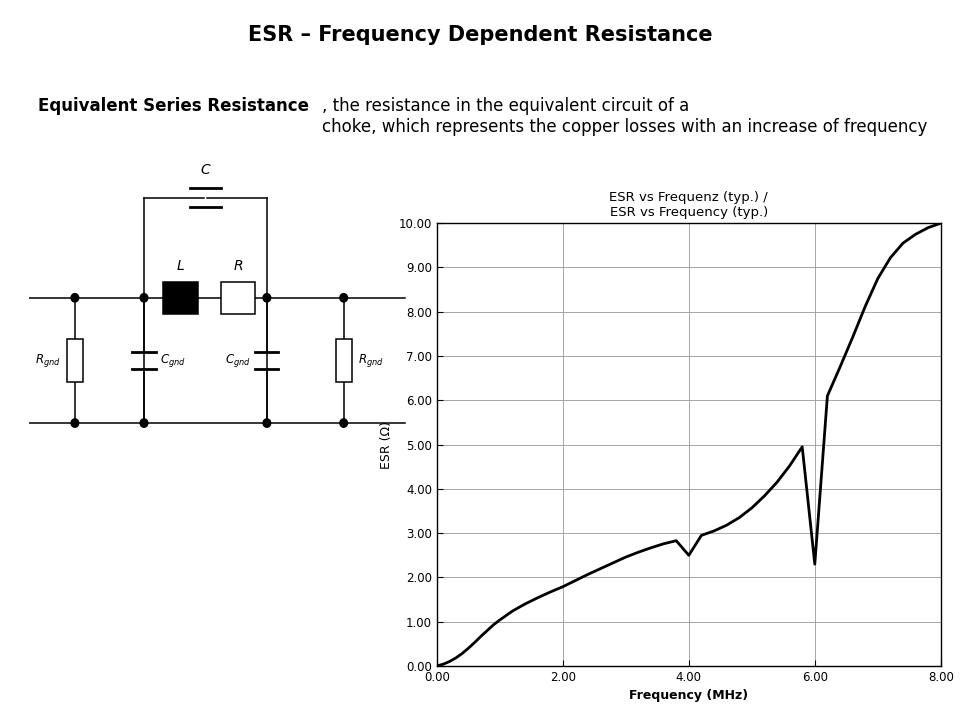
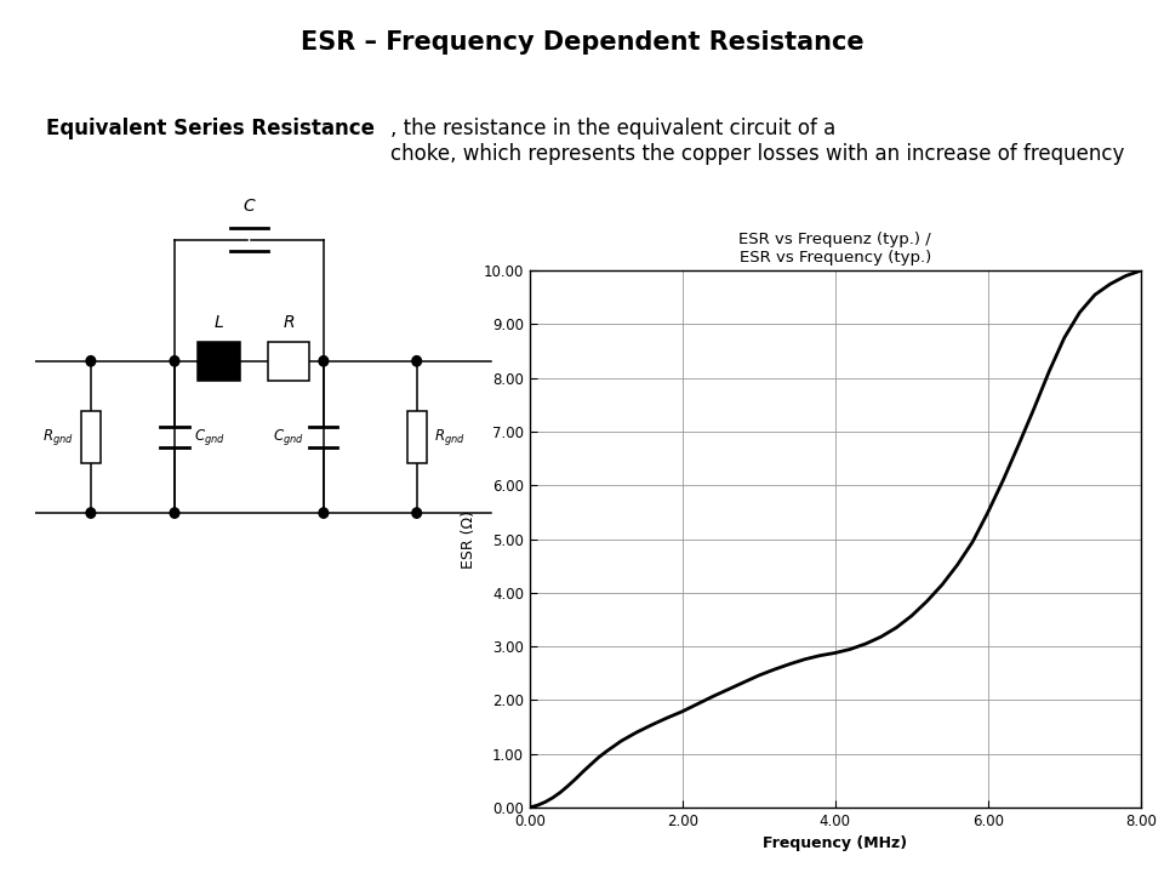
4.00: 2.50 -> 2.88
6.00: 2.30 -> 5.50
